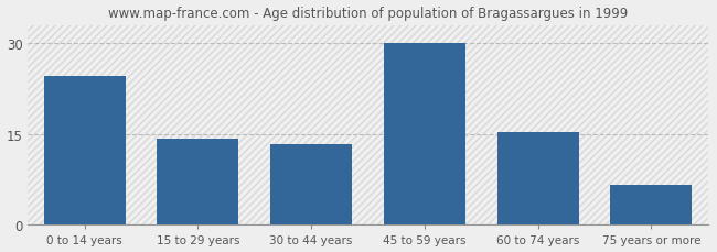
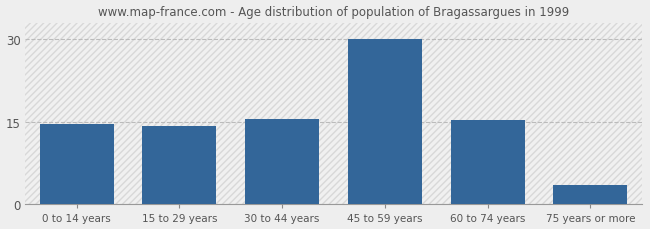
0 to 14 years: 24.6 -> 14.7
30 to 44 years: 13.4 -> 15.5
75 years or more: 6.6 -> 3.5
